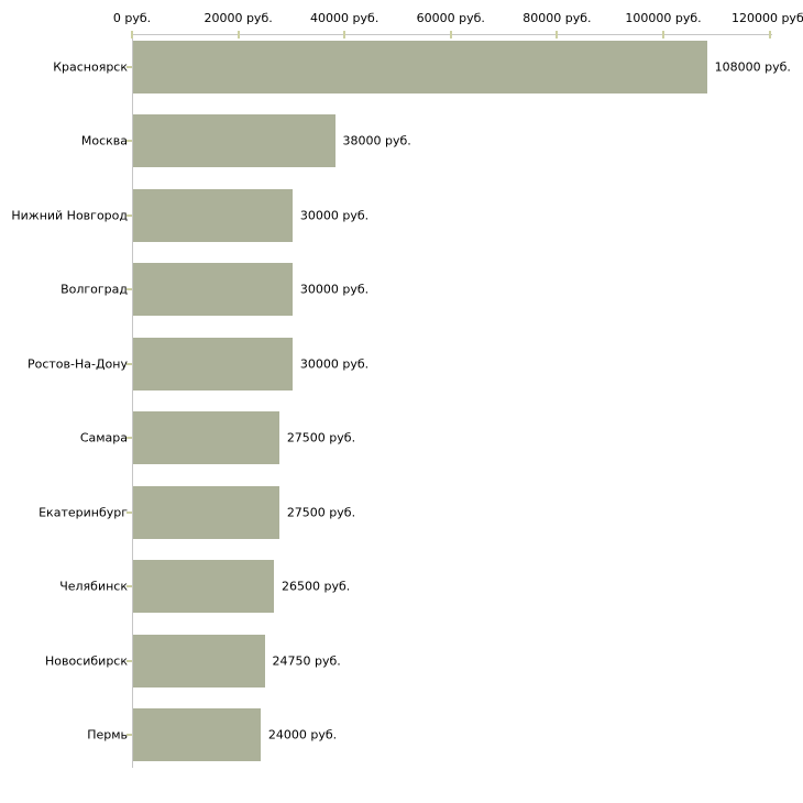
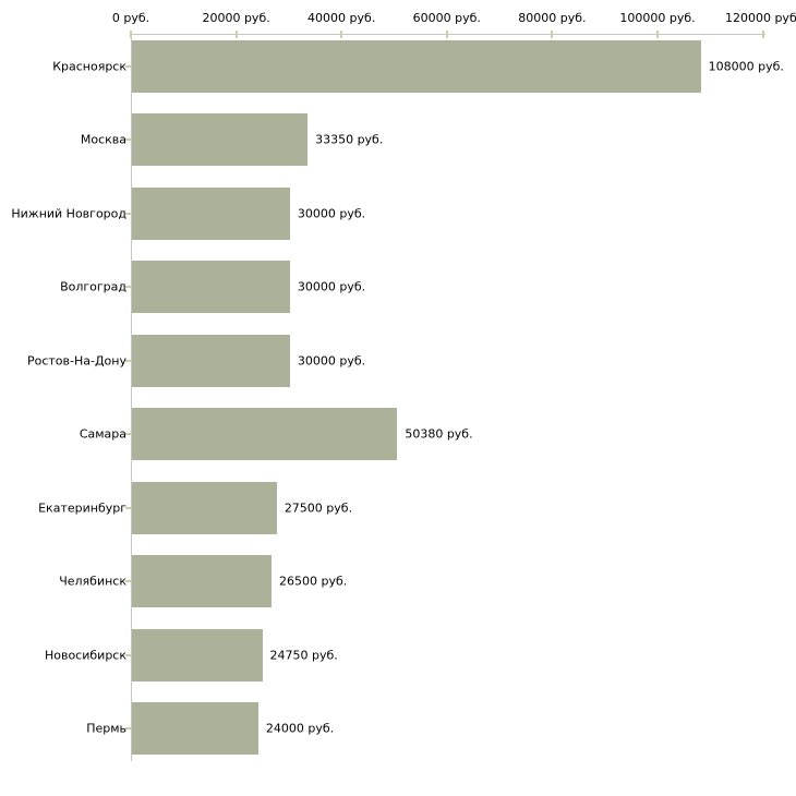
Москва: 38000 -> 33350
Самара: 27500 -> 50380
